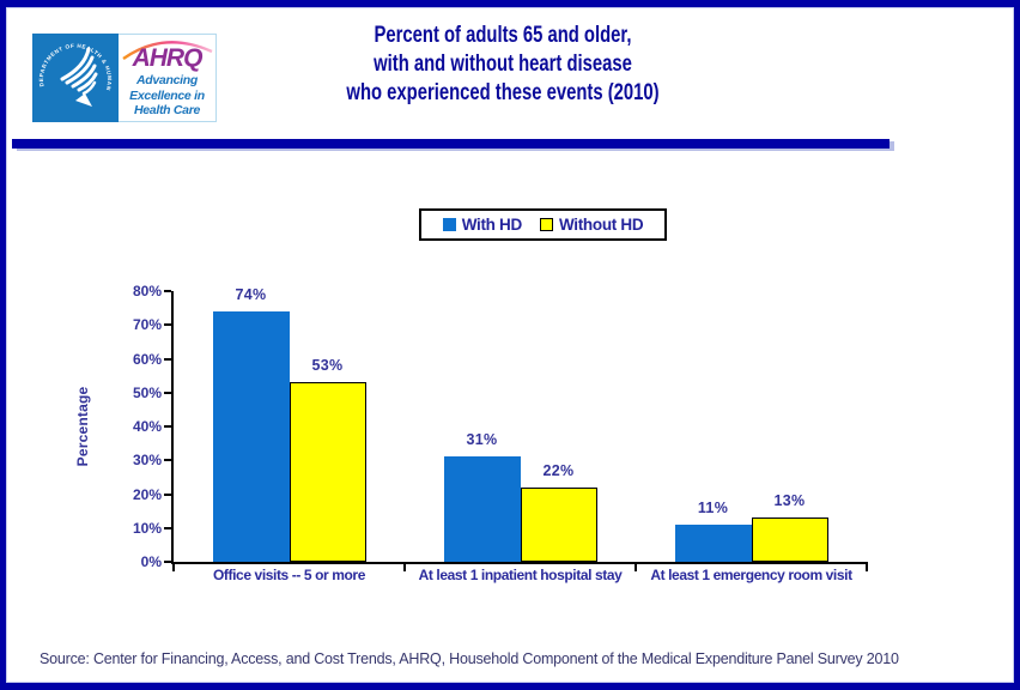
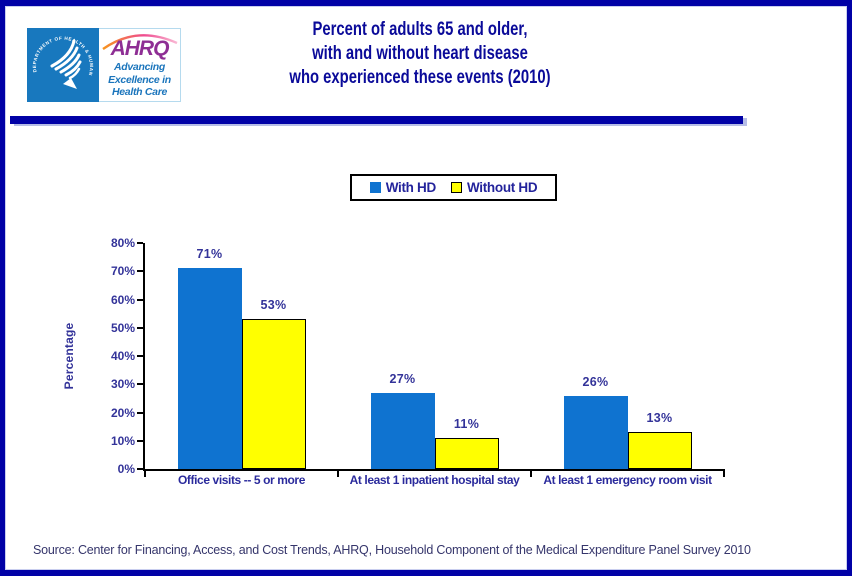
With HD/Office visits -- 5 or more: 74% -> 71%
With HD/At least 1 inpatient hospital stay: 31% -> 27%
Without HD/At least 1 inpatient hospital stay: 22% -> 11%
With HD/At least 1 emergency room visit: 11% -> 26%
